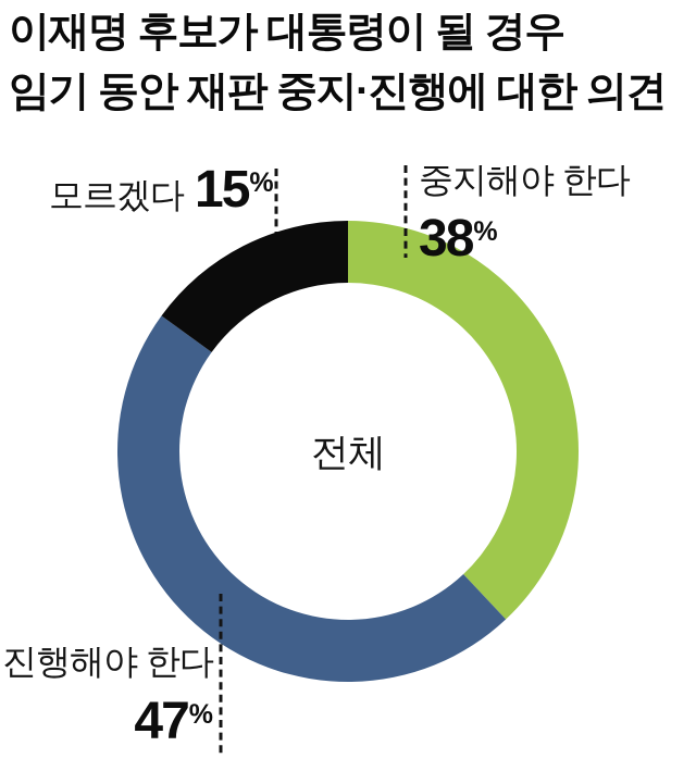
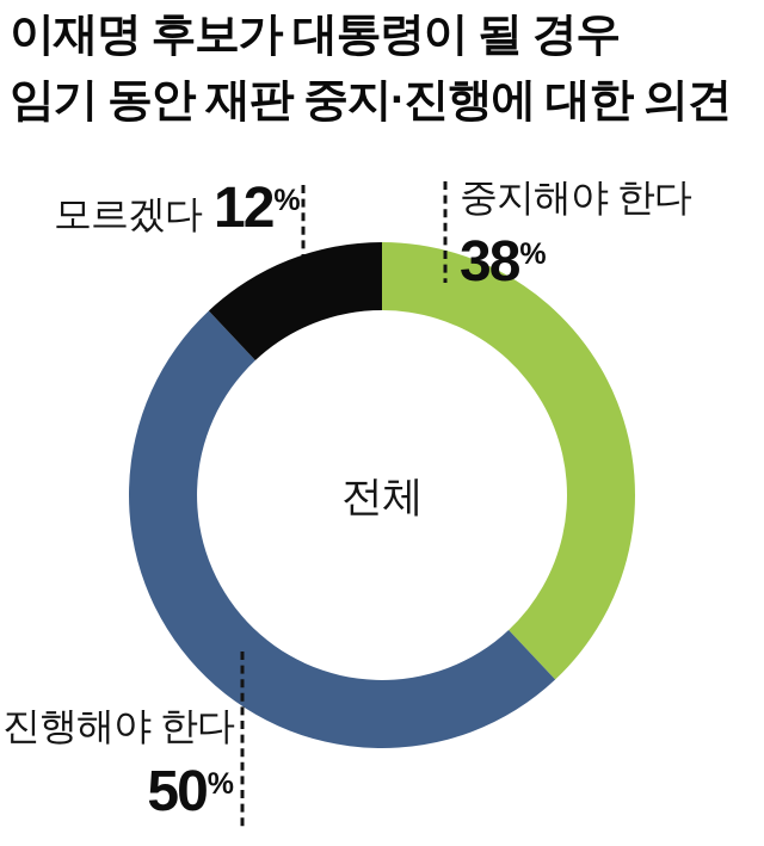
진행해야 한다: 47 -> 50
모르겠다: 15 -> 12
